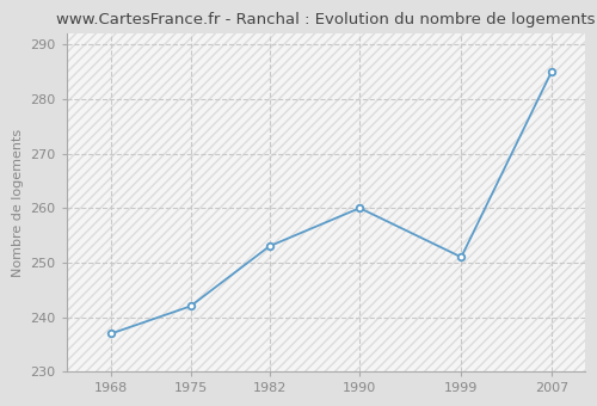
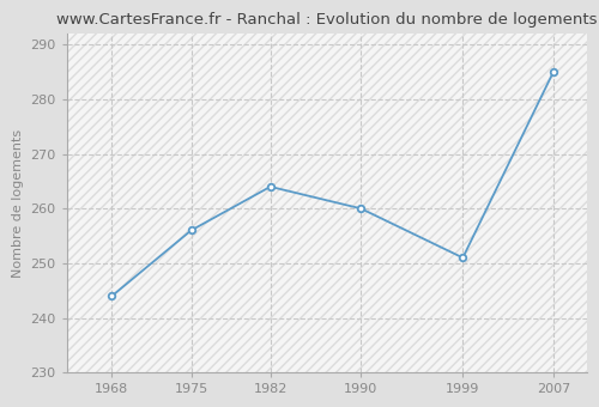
1968: 237 -> 244
1975: 242 -> 256
1982: 253 -> 264
